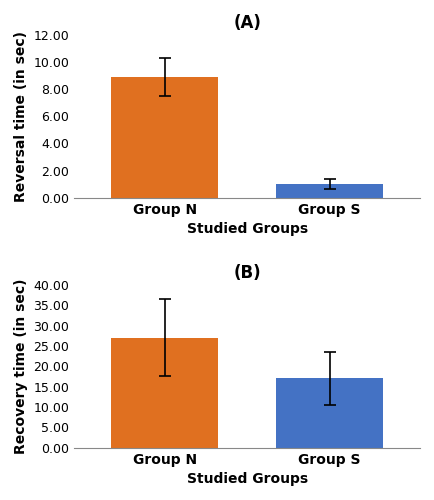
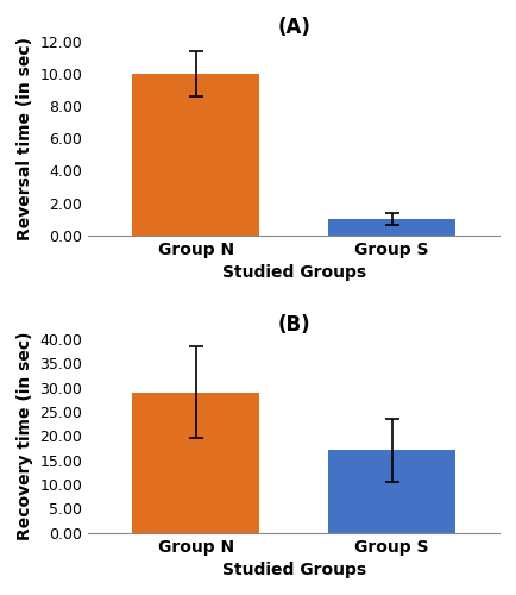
(A)/Group N: 8.9 -> 10.0
(B)/Group N: 27 -> 29
